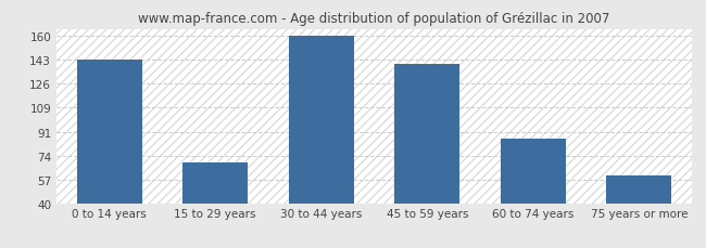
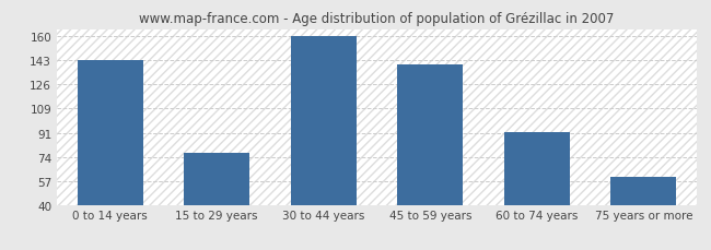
15 to 29 years: 69 -> 77
60 to 74 years: 86 -> 92
